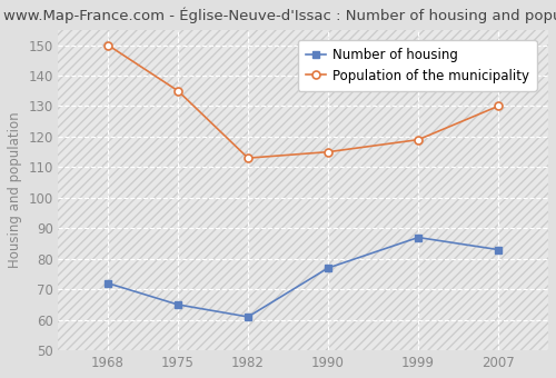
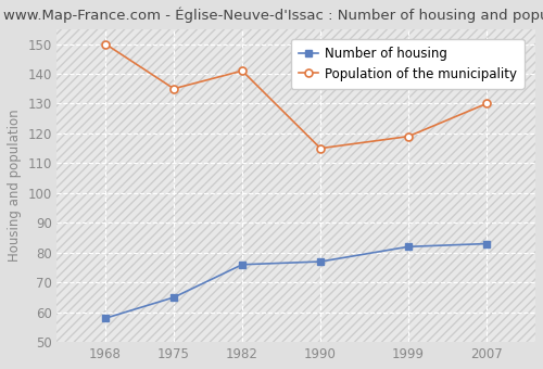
Number of housing/1968: 72 -> 58
Number of housing/1982: 61 -> 76
Population of the municipality/1982: 113 -> 141
Number of housing/1999: 87 -> 82
